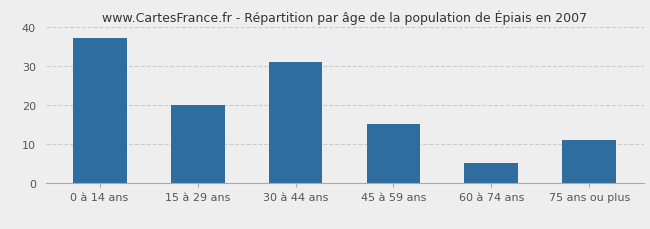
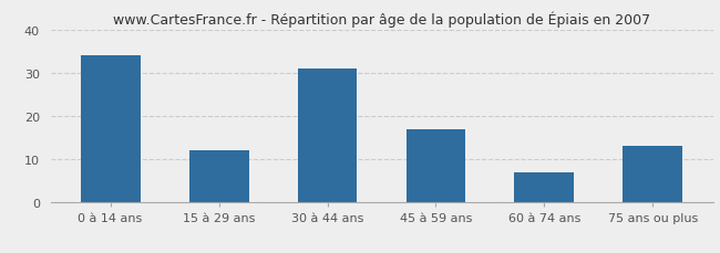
0 à 14 ans: 37 -> 34
15 à 29 ans: 20 -> 12
45 à 59 ans: 15 -> 17
60 à 74 ans: 5 -> 7
75 ans ou plus: 11 -> 13
